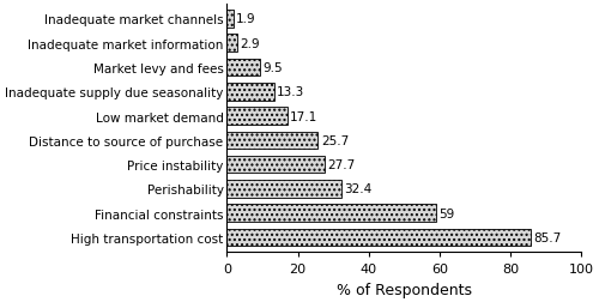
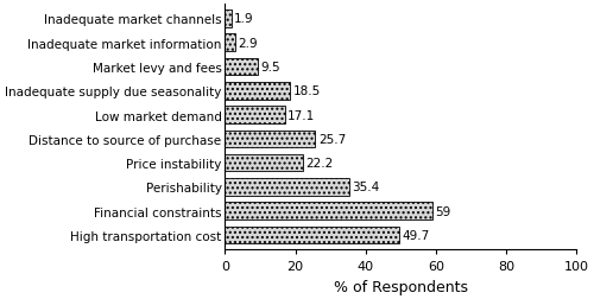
Inadequate supply due seasonality: 13.3 -> 18.5
Price instability: 27.7 -> 22.2
Perishability: 32.4 -> 35.4
High transportation cost: 85.7 -> 49.7
